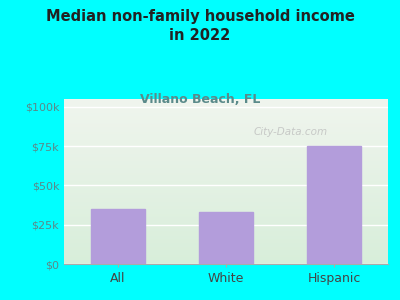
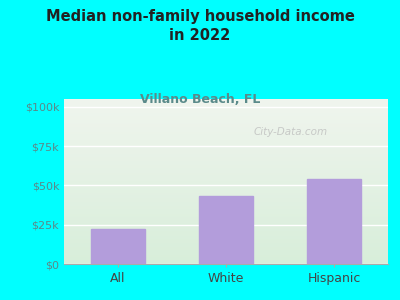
All: $35k -> $22k
White: $33k -> $43k
Hispanic: $75k -> $54k
